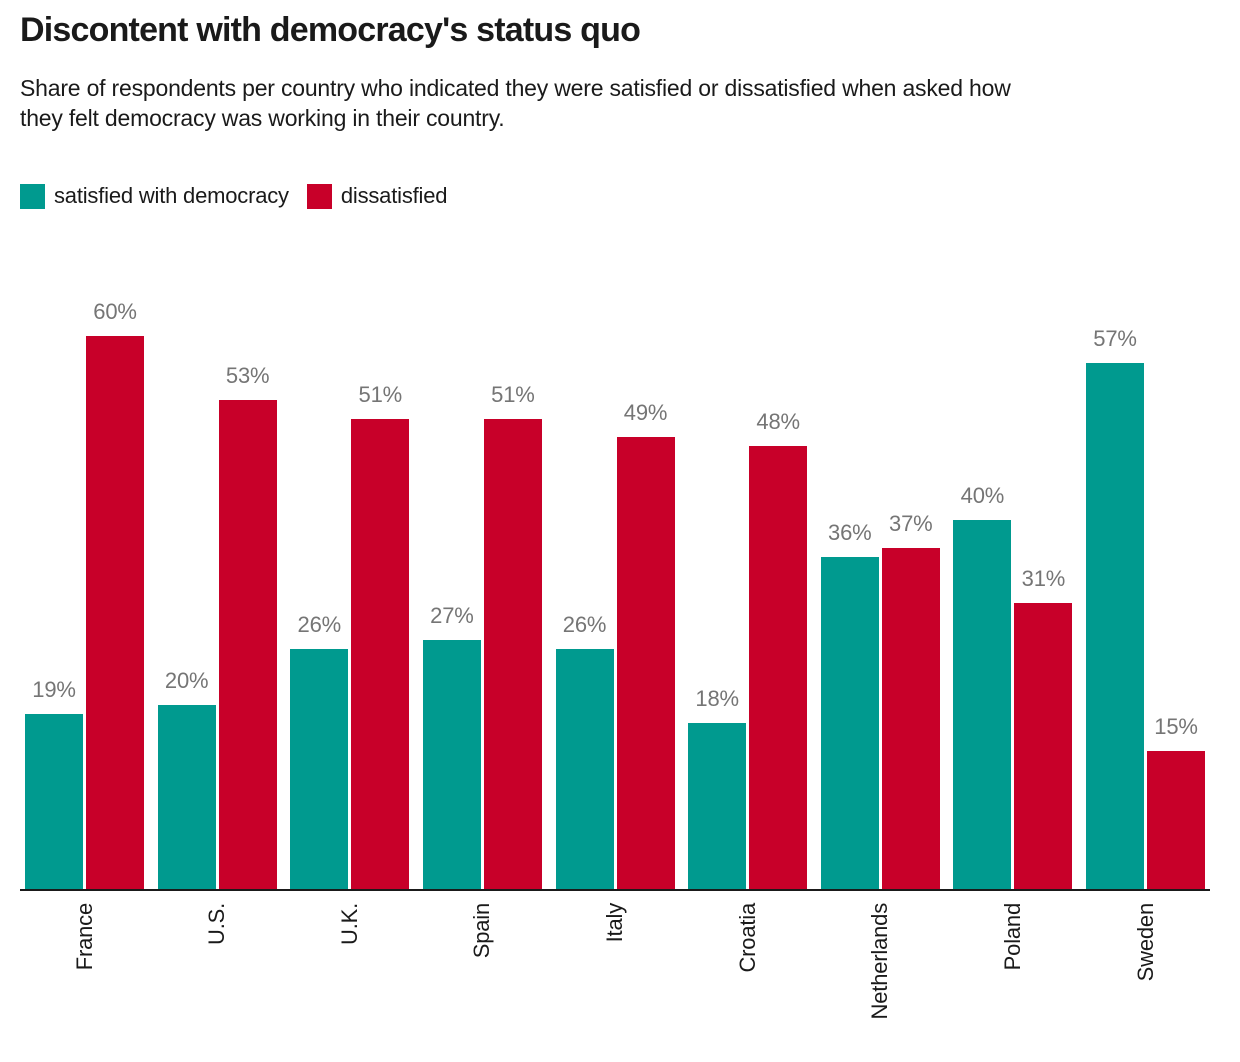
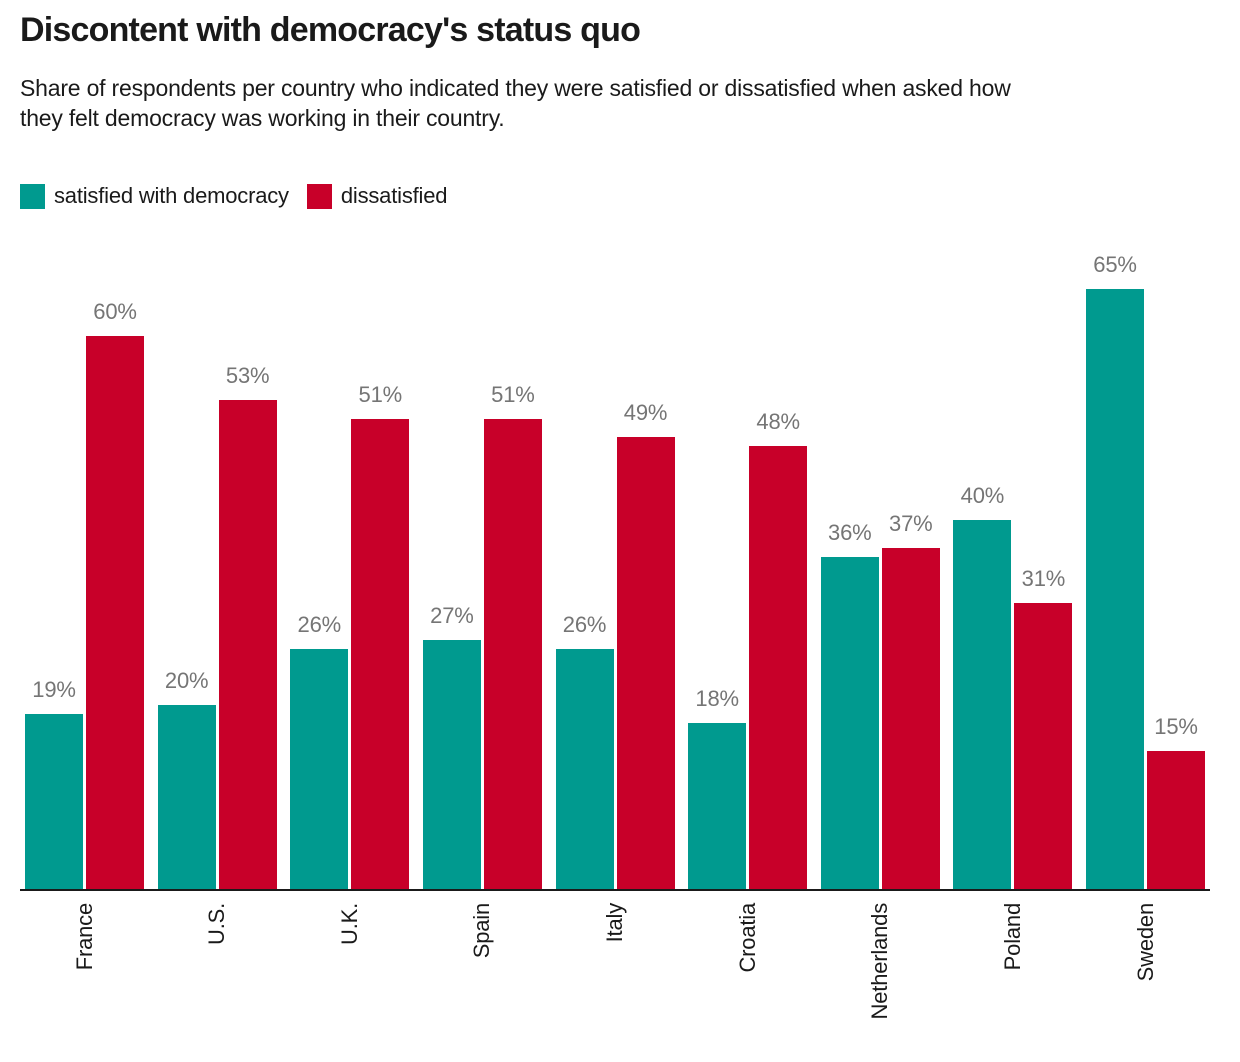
satisfied with democracy/Sweden: 57% -> 65%
